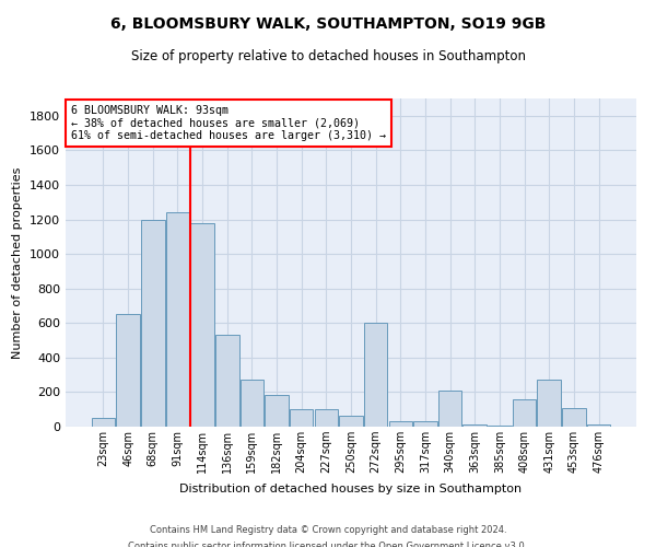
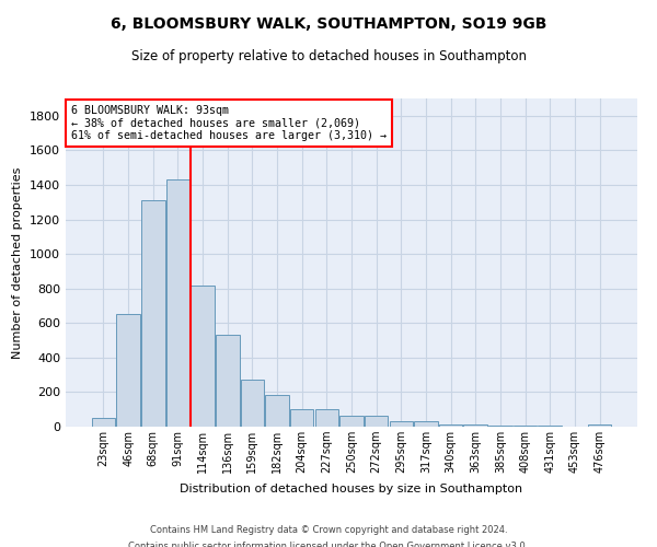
68sqm: 1200 -> 1310
91sqm: 1240 -> 1430
114sqm: 1180 -> 820
272sqm: 600 -> 60
340sqm: 210 -> 20
408sqm: 160 -> 0
431sqm: 270 -> 0
453sqm: 110 -> 0
